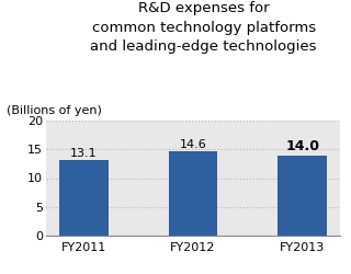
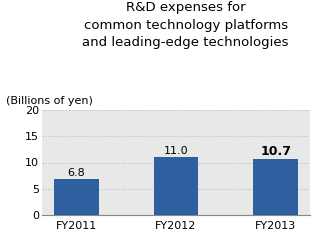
FY2011: 13.1 -> 6.8
FY2012: 14.6 -> 11.0
FY2013: 14.0 -> 10.7
